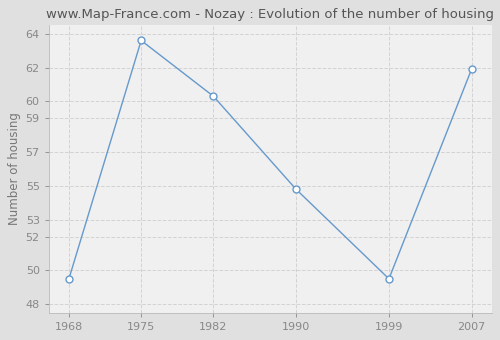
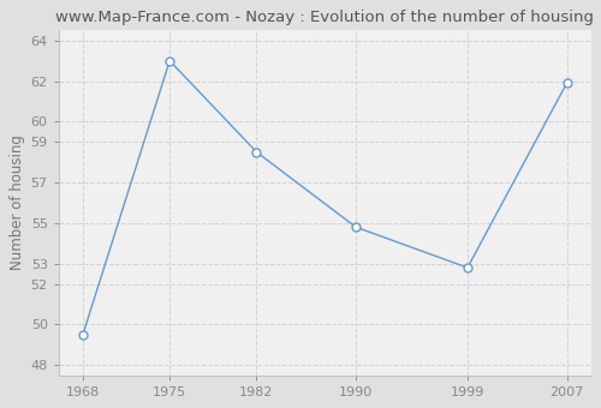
1975: 63.6 -> 63.0
1982: 60.3 -> 58.5
1999: 49.5 -> 52.8
